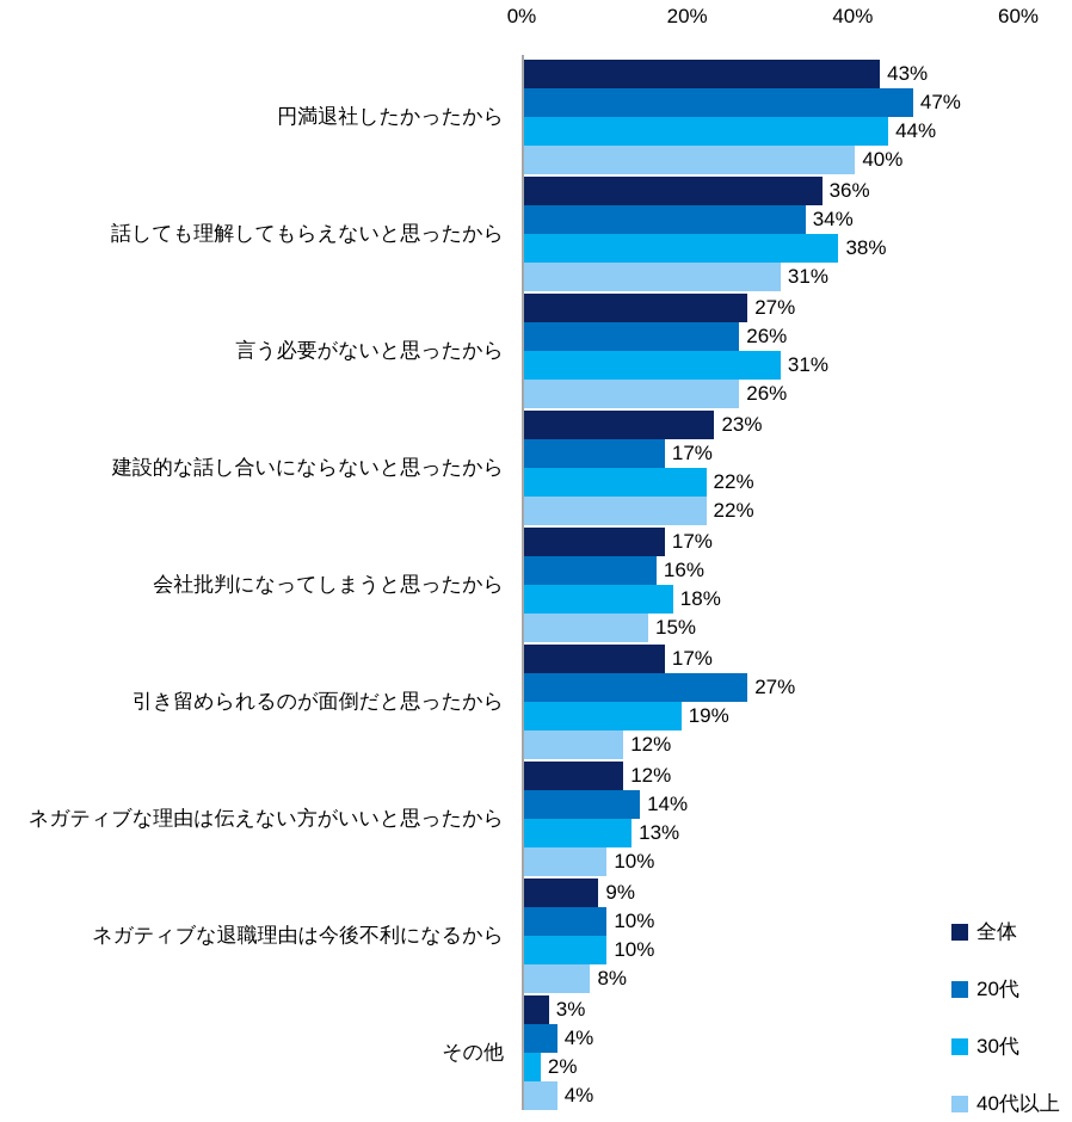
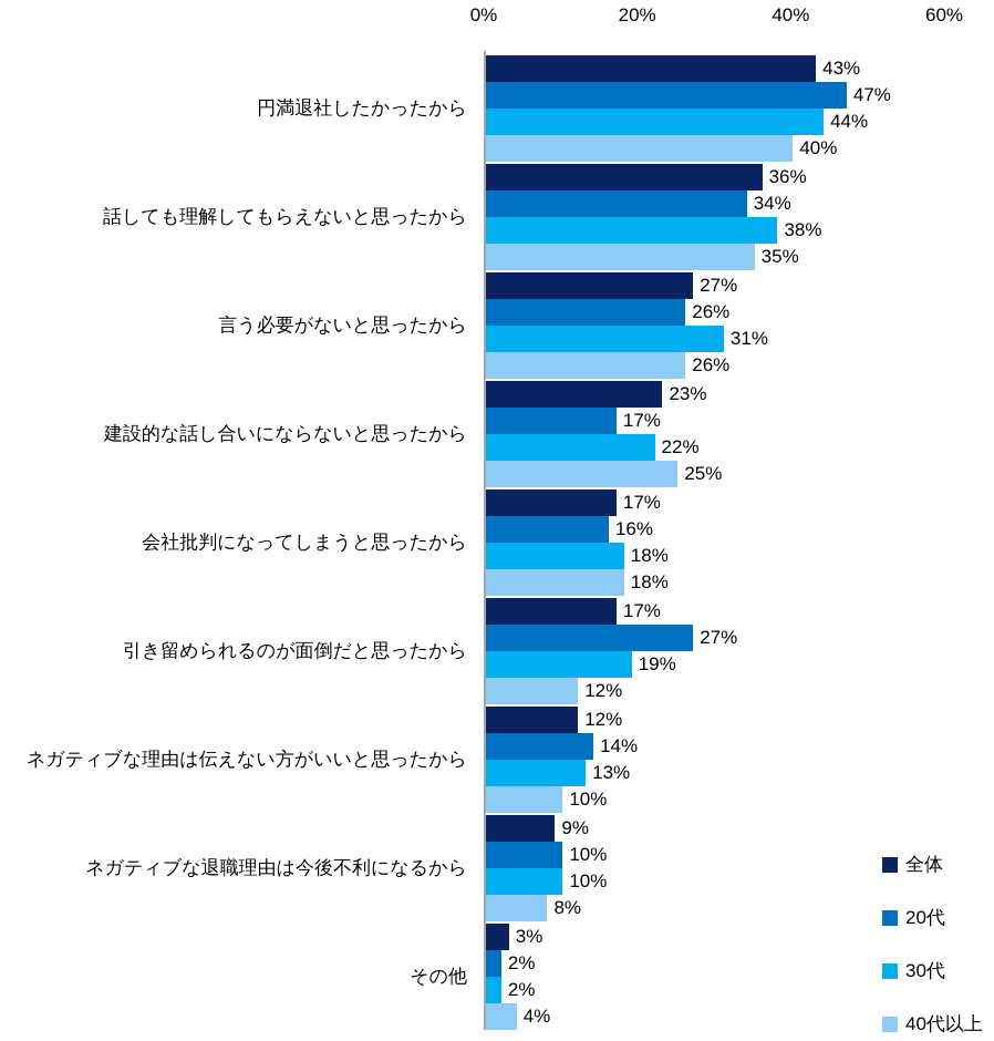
40代以上/話しても理解してもらえないと思ったから: 31% -> 35%
40代以上/建設的な話し合いにならないと思ったから: 22% -> 25%
40代以上/会社批判になってしまうと思ったから: 15% -> 18%
20代/その他: 4% -> 2%
